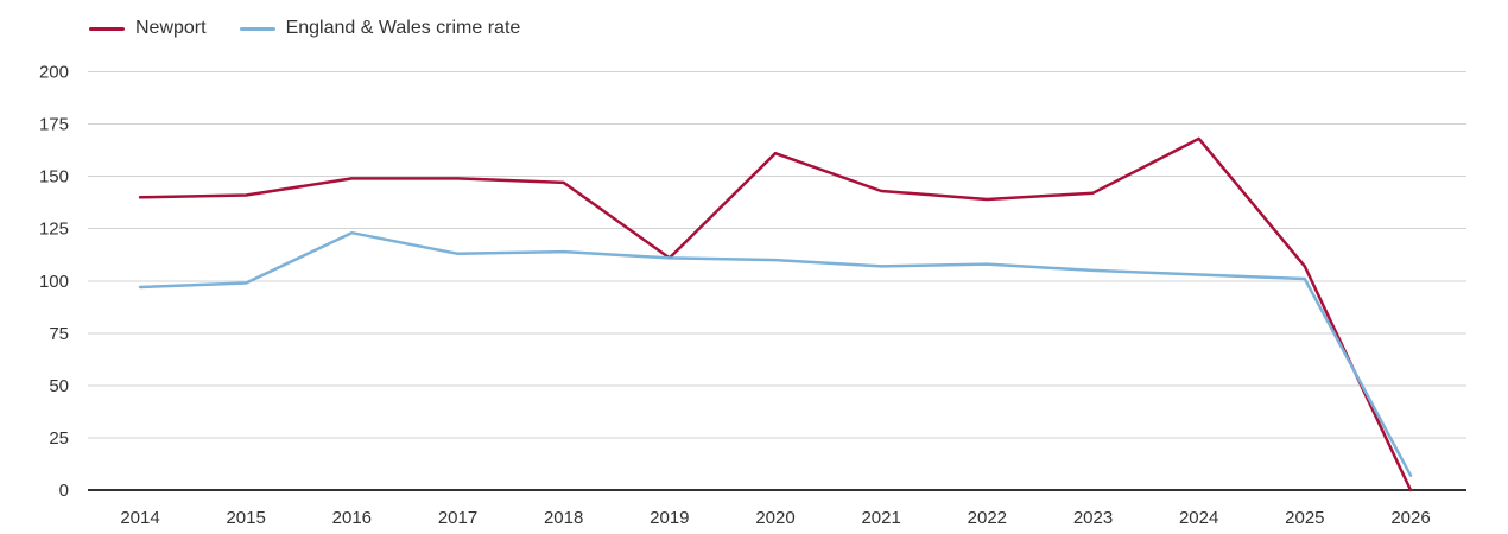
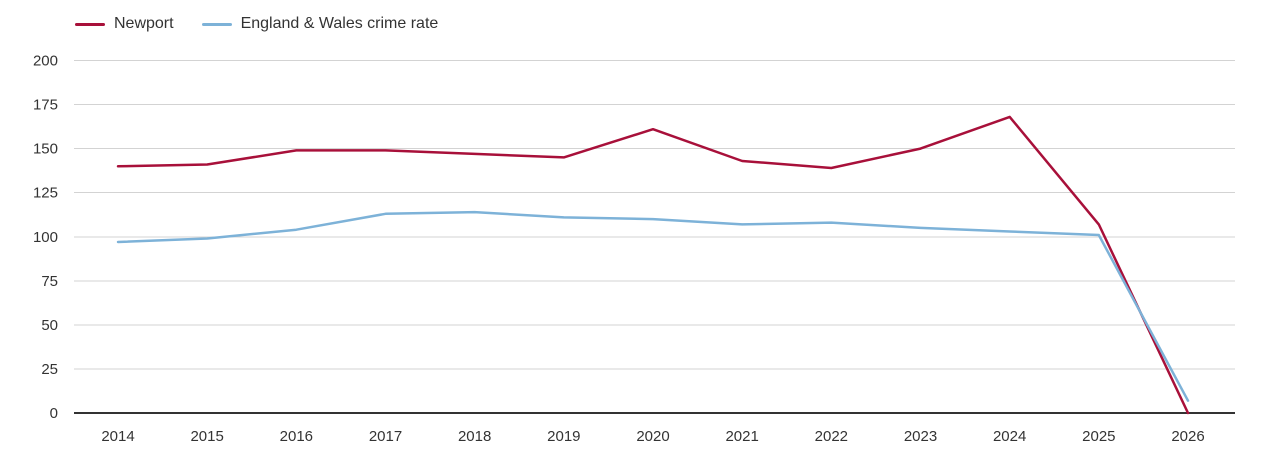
England & Wales crime rate/2016: 123 -> 104
Newport/2019: 111 -> 145
Newport/2023: 142 -> 150
